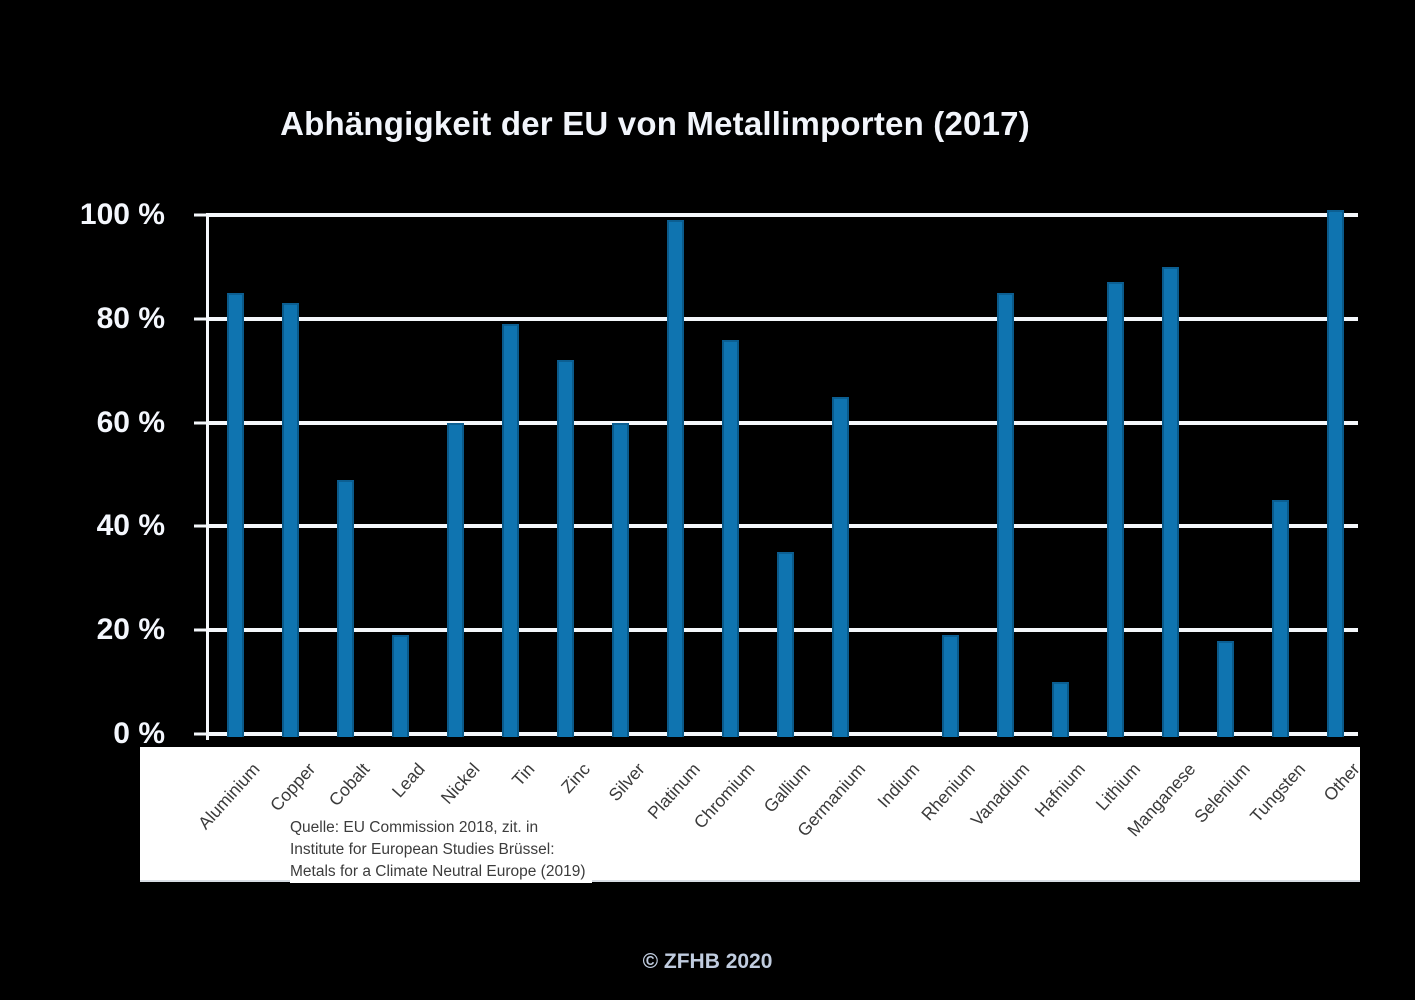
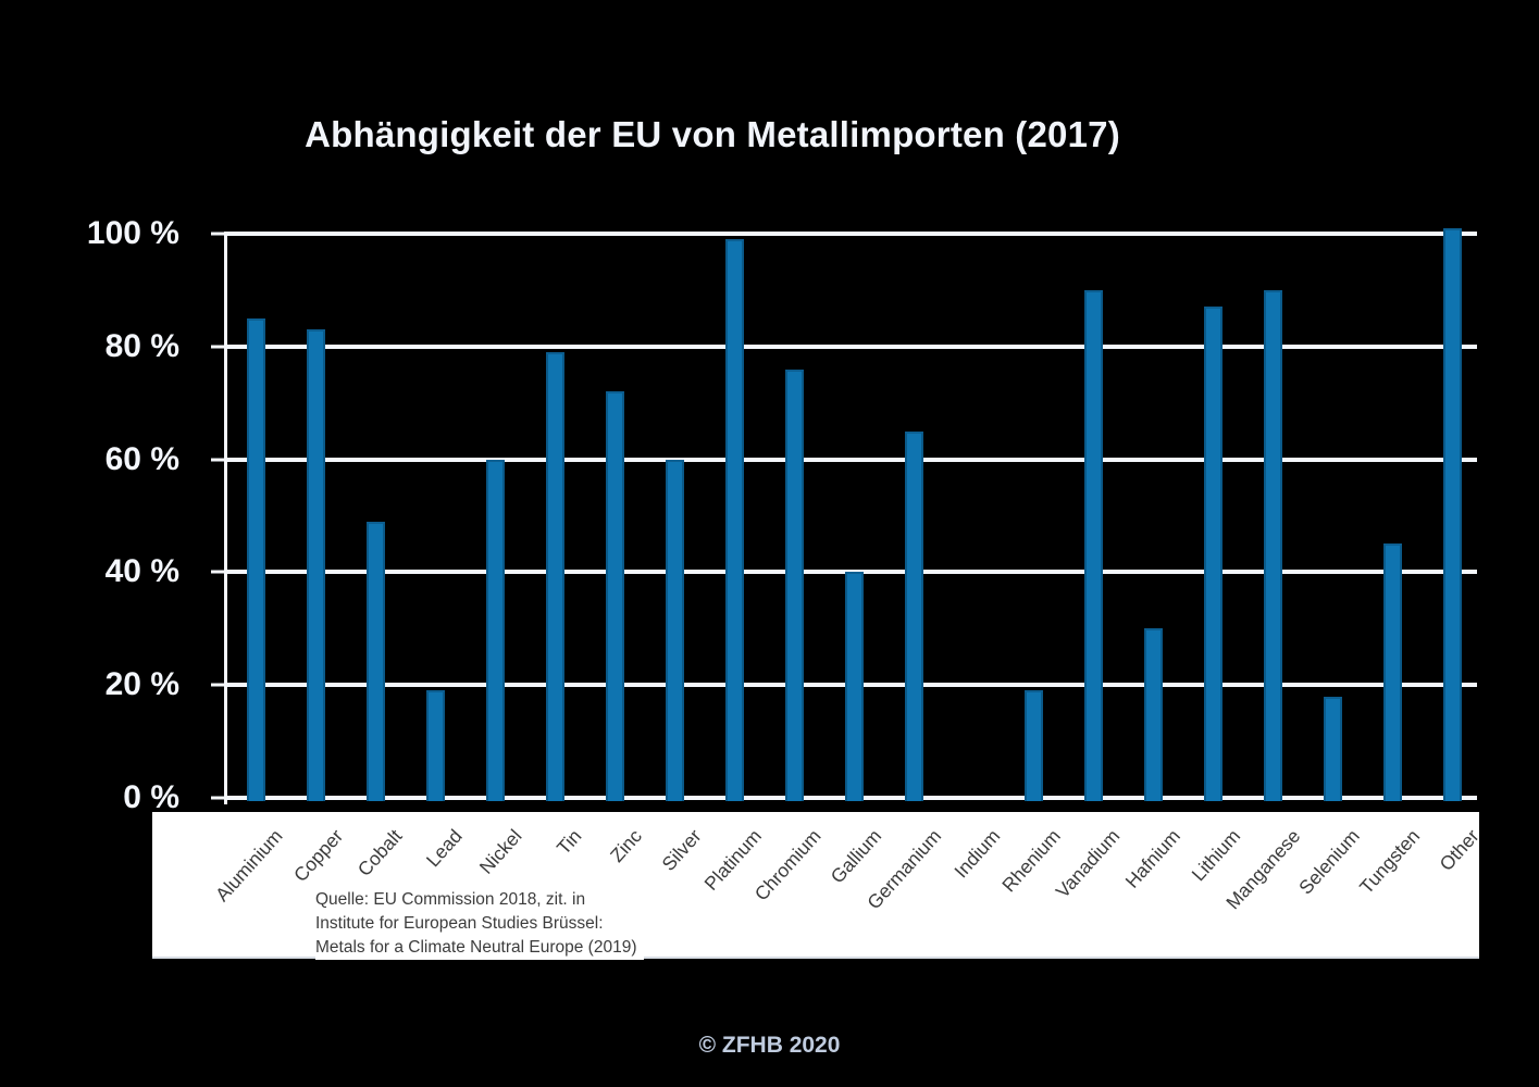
Gallium: 35% -> 40%
Vanadium: 85% -> 90%
Hafnium: 10% -> 30%
